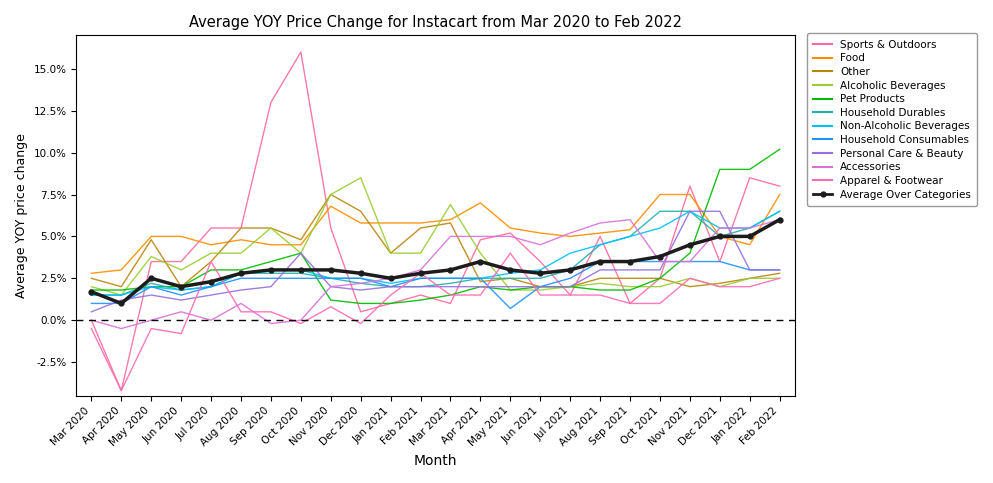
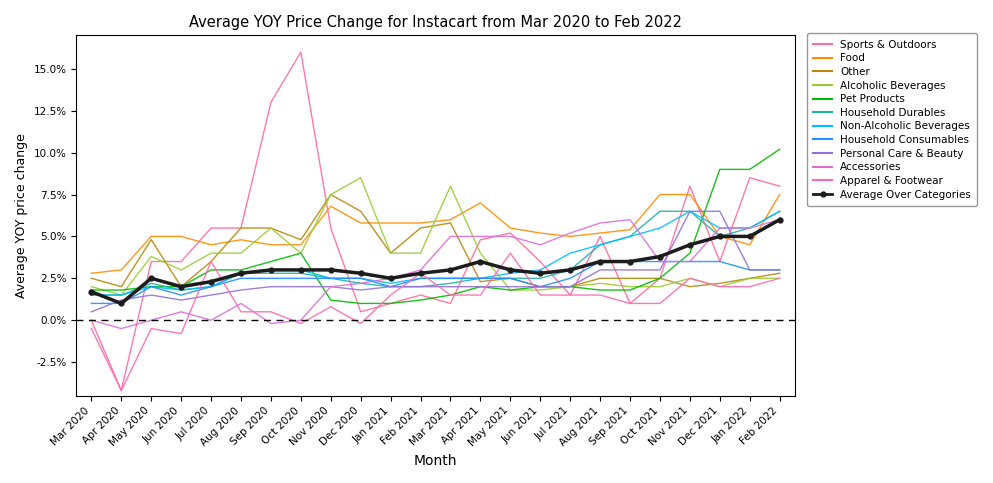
Personal Care & Beauty/Oct 2020: 4.0% -> 2.0%
Alcoholic Beverages/Mar 2021: 6.9% -> 8.0%
Household Consumables/May 2021: 0.7% -> 2.5%
